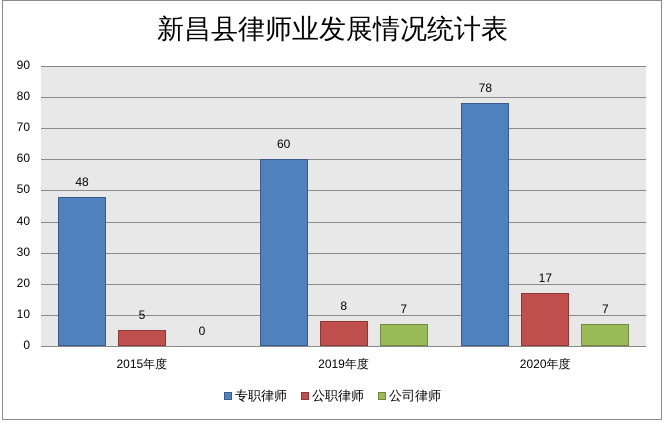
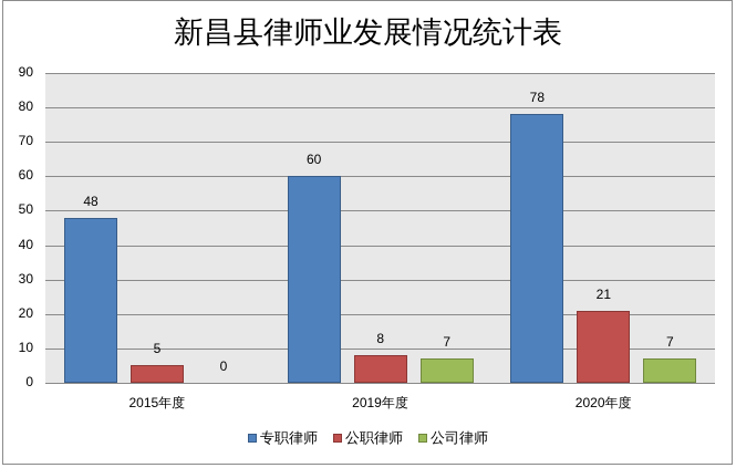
公职律师/2020年度: 17 -> 21
